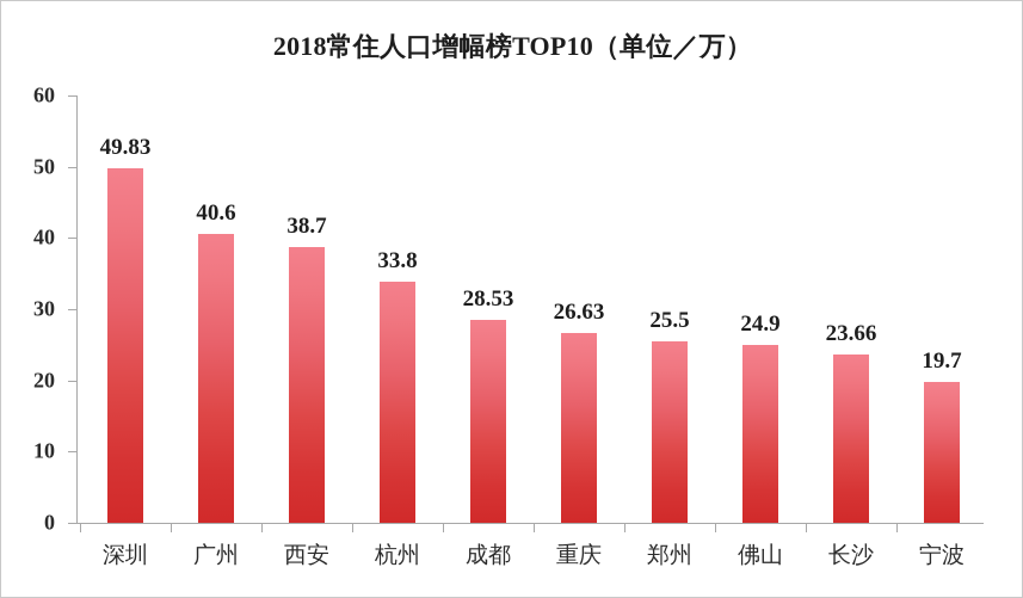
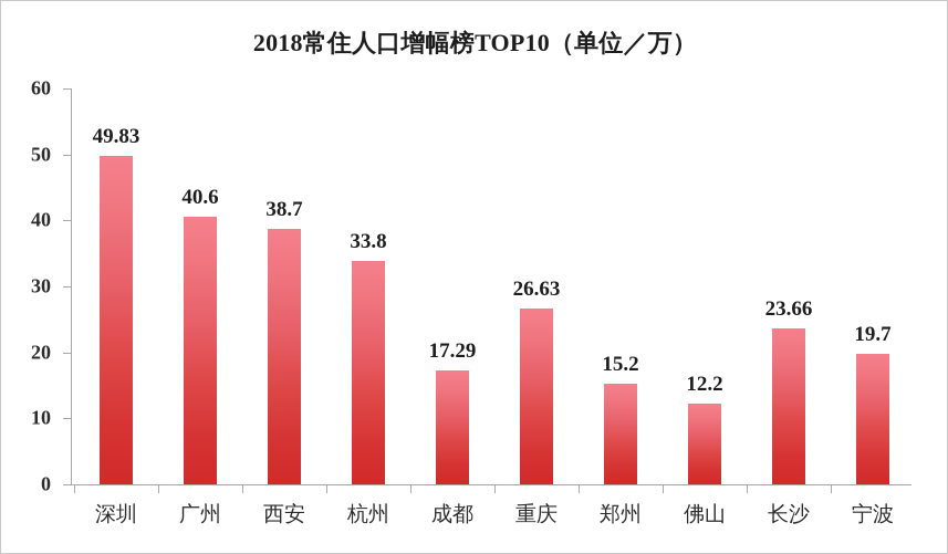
成都: 28.53 -> 17.29
郑州: 25.5 -> 15.2
佛山: 24.9 -> 12.2
